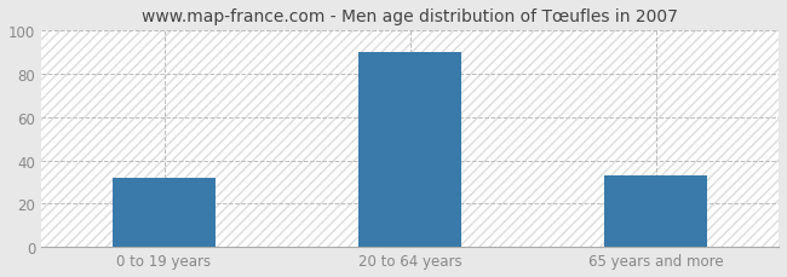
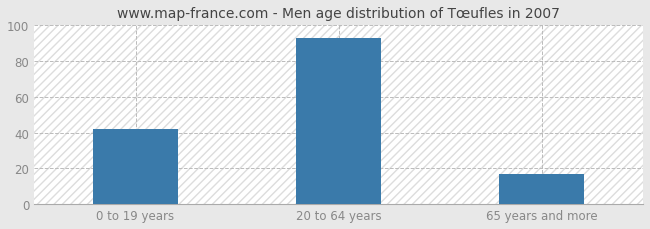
0 to 19 years: 32 -> 42
20 to 64 years: 90 -> 93
65 years and more: 33 -> 17
